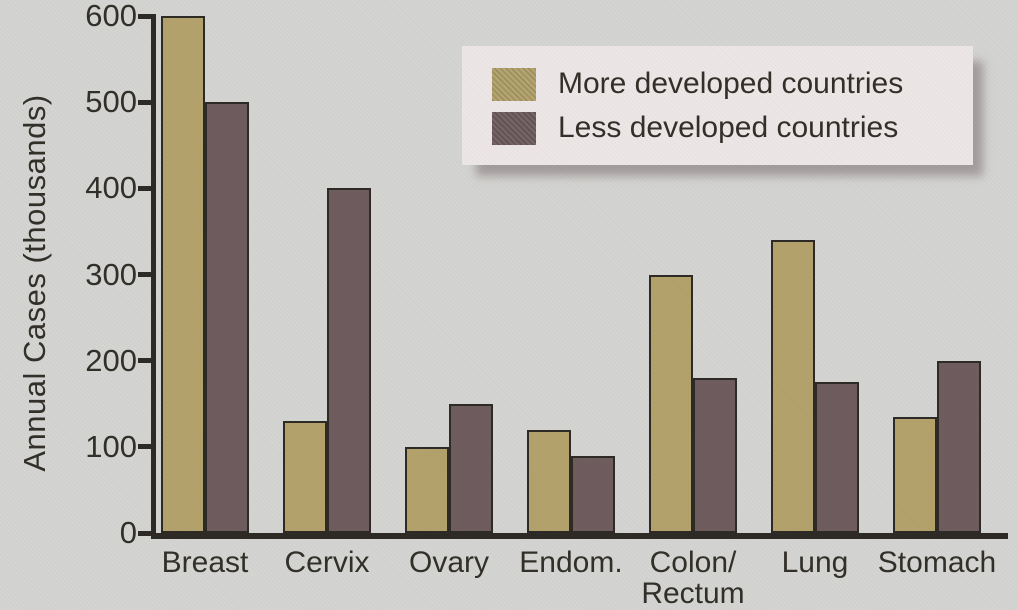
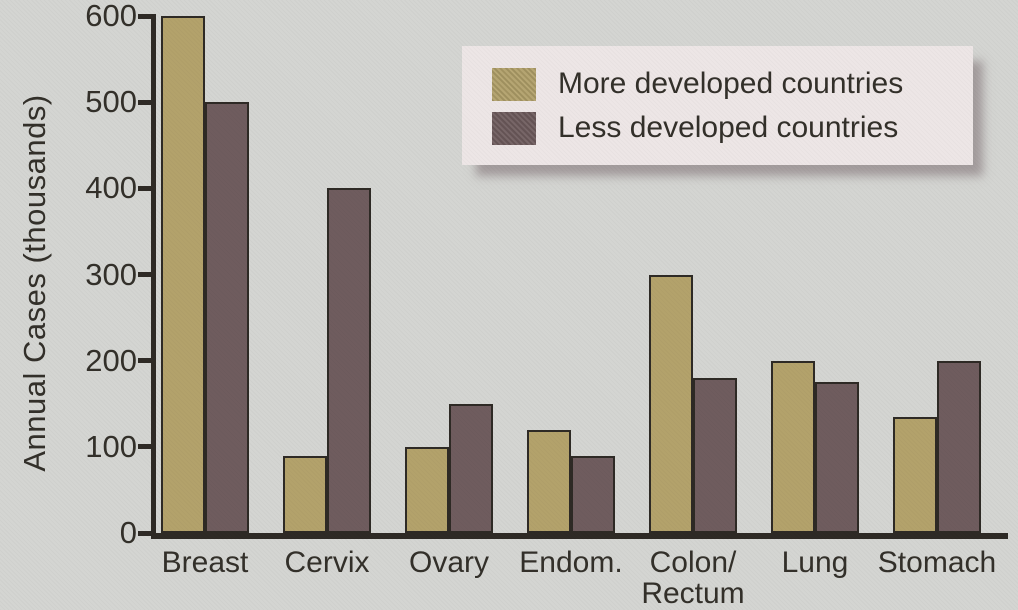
More developed countries/Cervix: 130 -> 90
More developed countries/Lung: 340 -> 200
